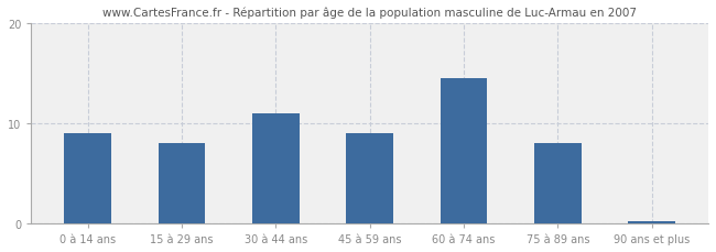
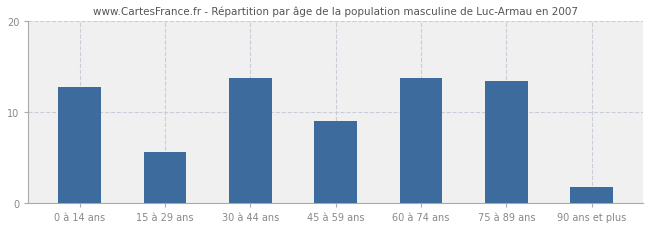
0 à 14 ans: 9.0 -> 12.8
15 à 29 ans: 8.0 -> 5.6
30 à 44 ans: 11.0 -> 13.8
60 à 74 ans: 14.5 -> 13.8
75 à 89 ans: 8.0 -> 13.4
90 ans et plus: 0.2 -> 1.8
